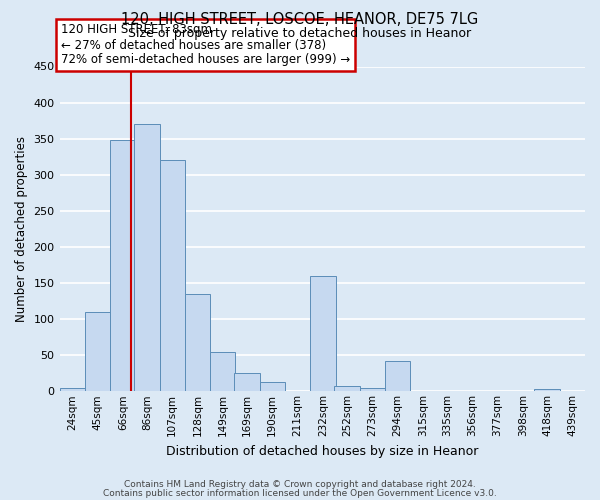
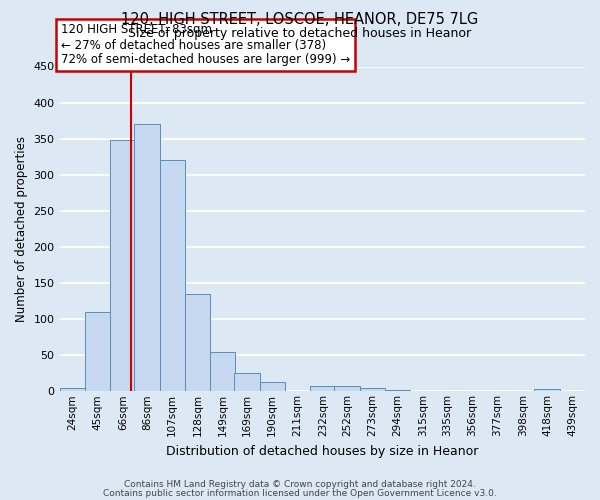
232sqm: 160 -> 7
294sqm: 42 -> 2
